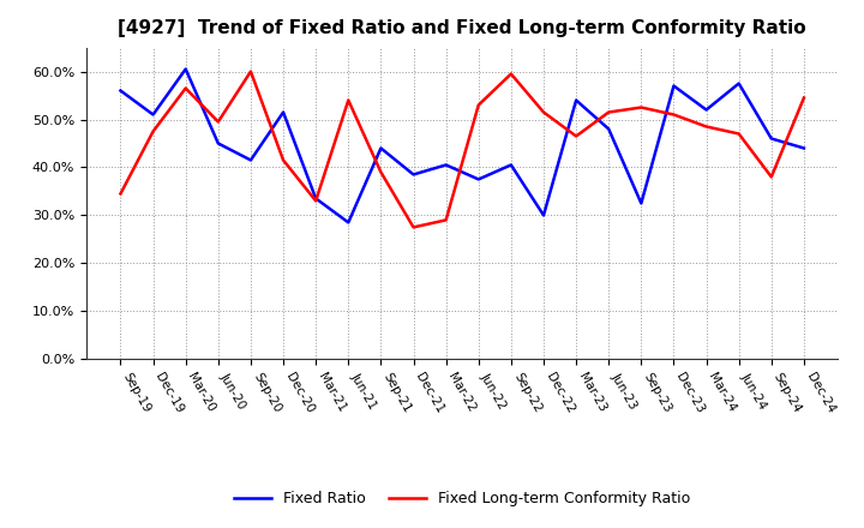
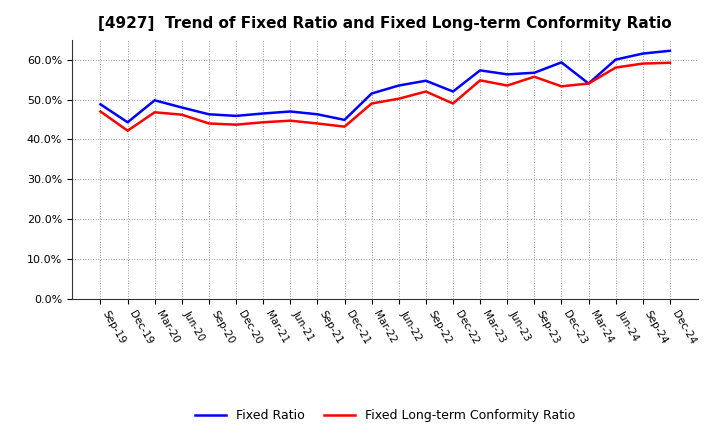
Fixed Ratio/Sep-19: 56.0% -> 48.8%
Fixed Long-term Conformity Ratio/Sep-19: 34.5% -> 47.0%
Fixed Ratio/Dec-19: 51.0% -> 44.3%
Fixed Long-term Conformity Ratio/Dec-19: 47.5% -> 42.2%
Fixed Ratio/Mar-20: 60.5% -> 49.8%
Fixed Long-term Conformity Ratio/Mar-20: 56.5% -> 46.8%
Fixed Ratio/Jun-20: 45.0% -> 48.0%
Fixed Long-term Conformity Ratio/Jun-20: 49.5% -> 46.2%
Fixed Ratio/Sep-20: 41.5% -> 46.3%
Fixed Long-term Conformity Ratio/Sep-20: 60.0% -> 44.0%
Fixed Ratio/Dec-20: 51.5% -> 45.9%
Fixed Long-term Conformity Ratio/Dec-20: 41.5% -> 43.7%
Fixed Ratio/Mar-21: 33.5% -> 46.5%
Fixed Long-term Conformity Ratio/Mar-21: 33.0% -> 44.3%
Fixed Ratio/Jun-21: 28.5% -> 47.0%
Fixed Long-term Conformity Ratio/Jun-21: 54.0% -> 44.7%
Fixed Ratio/Sep-21: 44.0% -> 46.3%
Fixed Long-term Conformity Ratio/Sep-21: 39.0% -> 44.0%
Fixed Ratio/Dec-21: 38.5% -> 44.9%
Fixed Long-term Conformity Ratio/Dec-21: 27.5% -> 43.2%
Fixed Ratio/Mar-22: 40.5% -> 51.5%
Fixed Long-term Conformity Ratio/Mar-22: 29.0% -> 49.0%
Fixed Ratio/Jun-22: 37.5% -> 53.5%
Fixed Long-term Conformity Ratio/Jun-22: 53.0% -> 50.2%
Fixed Ratio/Sep-22: 40.5% -> 54.7%
Fixed Long-term Conformity Ratio/Sep-22: 59.5% -> 52.0%
Fixed Ratio/Dec-22: 30.0% -> 52.0%
Fixed Long-term Conformity Ratio/Dec-22: 51.5% -> 49.0%
Fixed Ratio/Mar-23: 54.0% -> 57.3%
Fixed Long-term Conformity Ratio/Mar-23: 46.5% -> 54.8%
Fixed Ratio/Jun-23: 48.0% -> 56.3%
Fixed Long-term Conformity Ratio/Jun-23: 51.5% -> 53.5%
Fixed Ratio/Sep-23: 32.5% -> 56.7%
Fixed Long-term Conformity Ratio/Sep-23: 52.5% -> 55.7%
Fixed Ratio/Dec-23: 57.0% -> 59.3%
Fixed Long-term Conformity Ratio/Dec-23: 51.0% -> 53.3%
Fixed Ratio/Mar-24: 52.0% -> 54.0%
Fixed Long-term Conformity Ratio/Mar-24: 48.5% -> 54.0%
Fixed Ratio/Jun-24: 57.5% -> 60.0%
Fixed Long-term Conformity Ratio/Jun-24: 47.0% -> 58.0%
Fixed Ratio/Sep-24: 46.0% -> 61.5%
Fixed Long-term Conformity Ratio/Sep-24: 38.0% -> 59.0%
Fixed Ratio/Dec-24: 44.0% -> 62.2%
Fixed Long-term Conformity Ratio/Dec-24: 54.5% -> 59.2%
